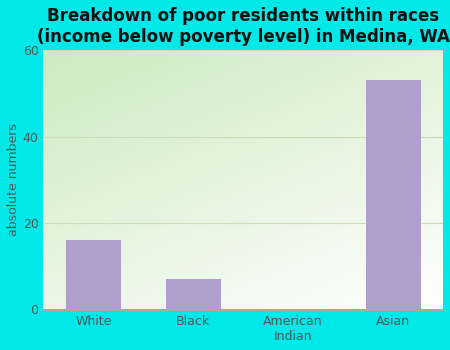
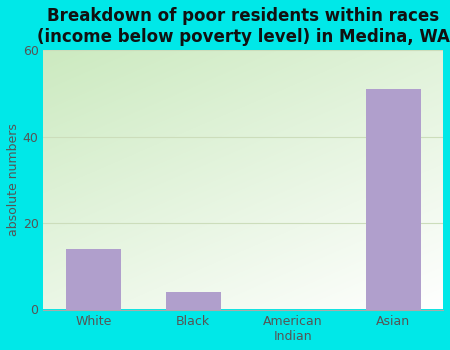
White: 16 -> 14
Black: 7 -> 4
Asian: 53 -> 51
